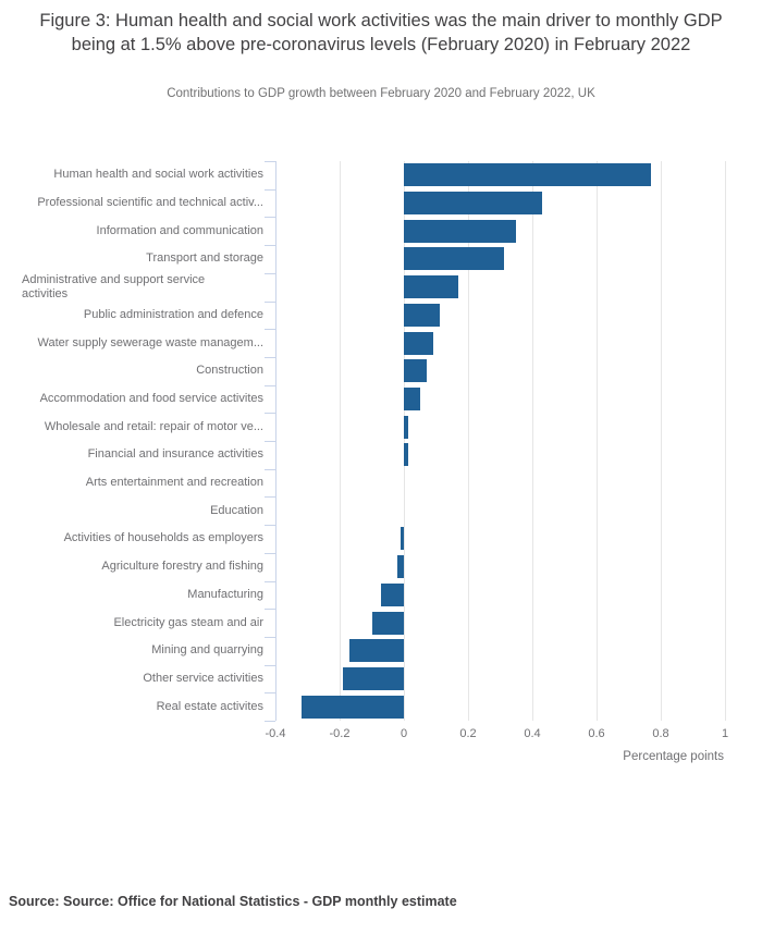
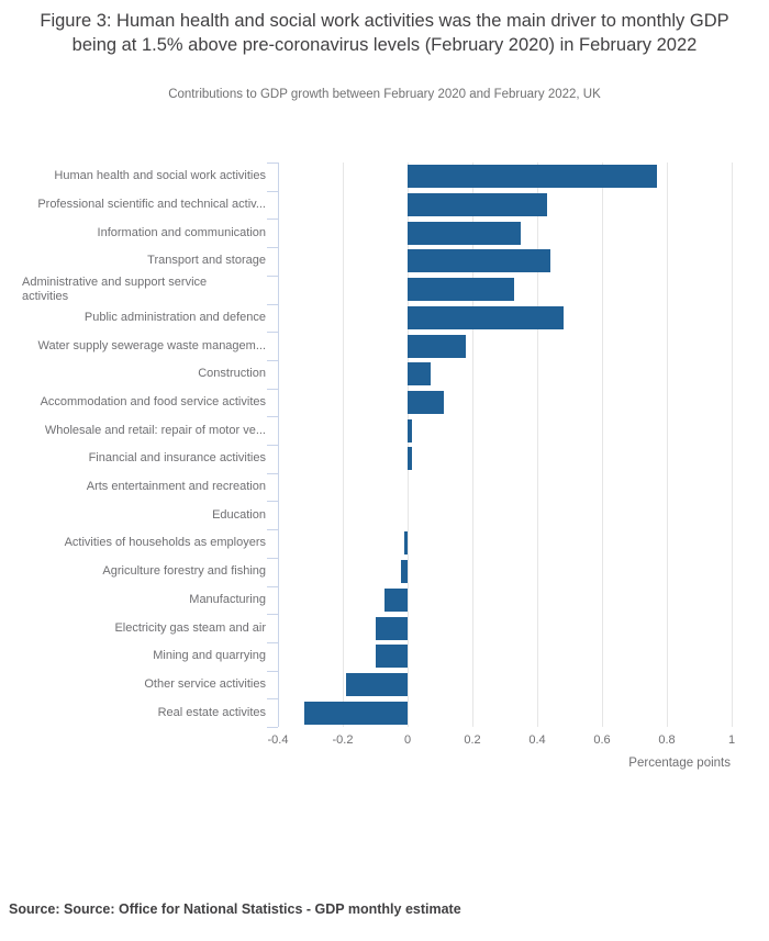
Transport and storage: 0.31 -> 0.44
Administrative and support service activities: 0.17 -> 0.33
Public administration and defence: 0.11 -> 0.48
Water supply sewerage waste managem...: 0.09 -> 0.18
Accommodation and food service activites: 0.05 -> 0.11
Mining and quarrying: -0.17 -> -0.10
